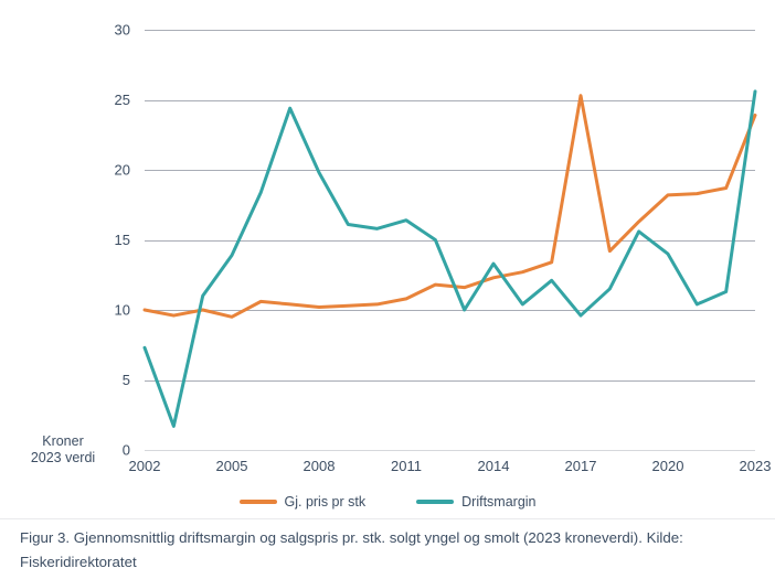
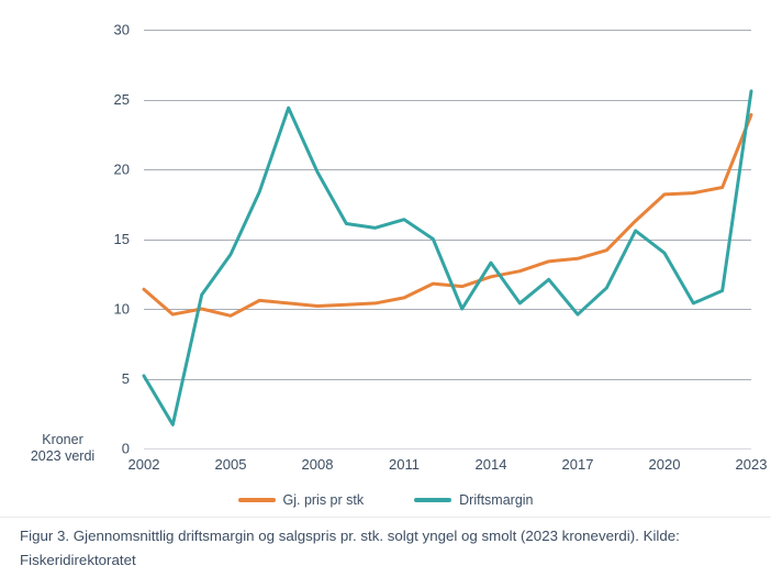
Gj. pris pr stk/2002: 10.0 -> 11.4
Driftsmargin/2002: 7.3 -> 5.2
Gj. pris pr stk/2017: 25.3 -> 13.6
